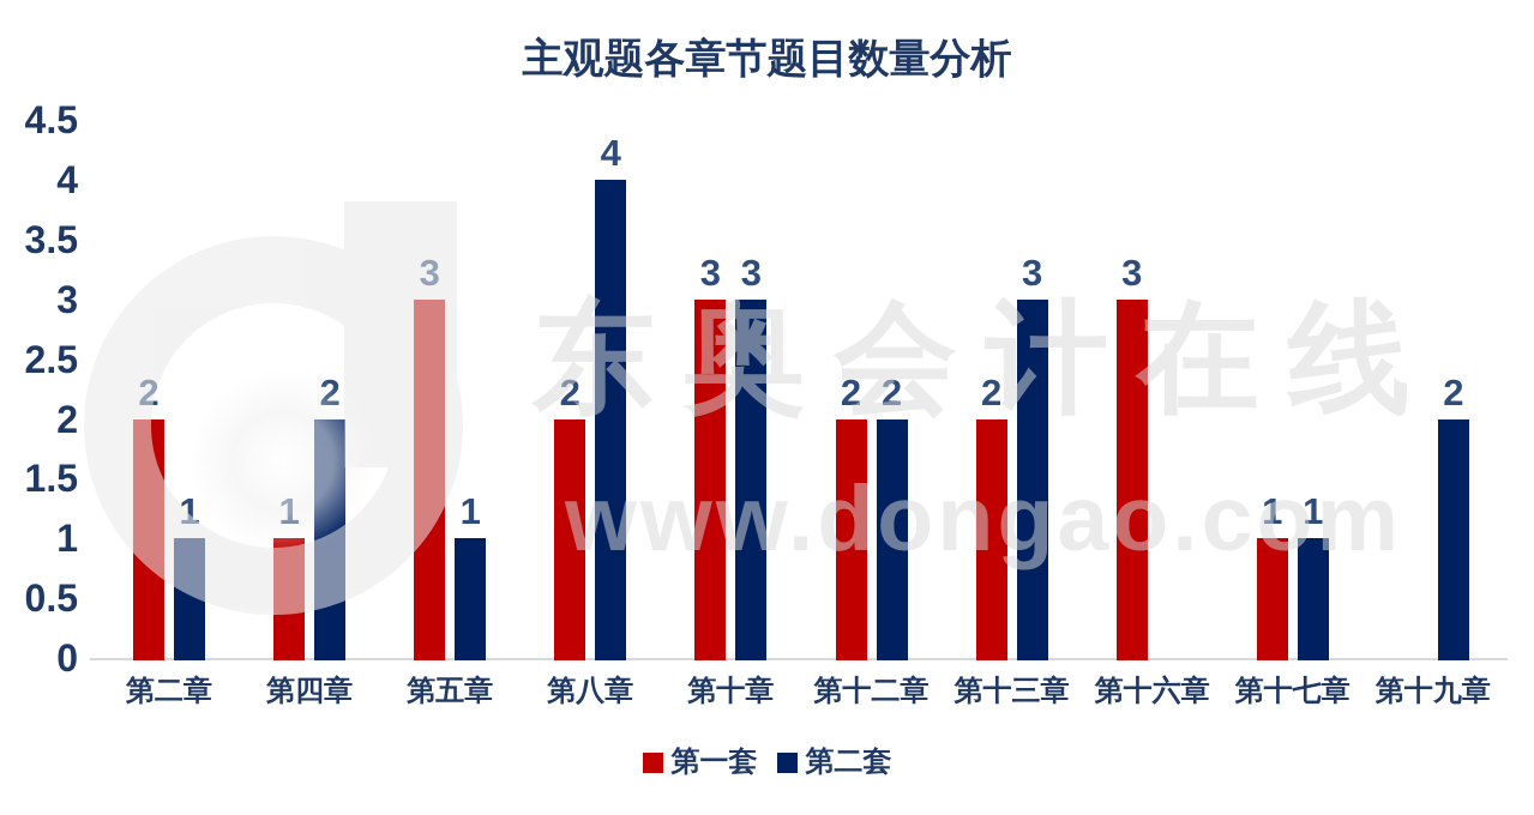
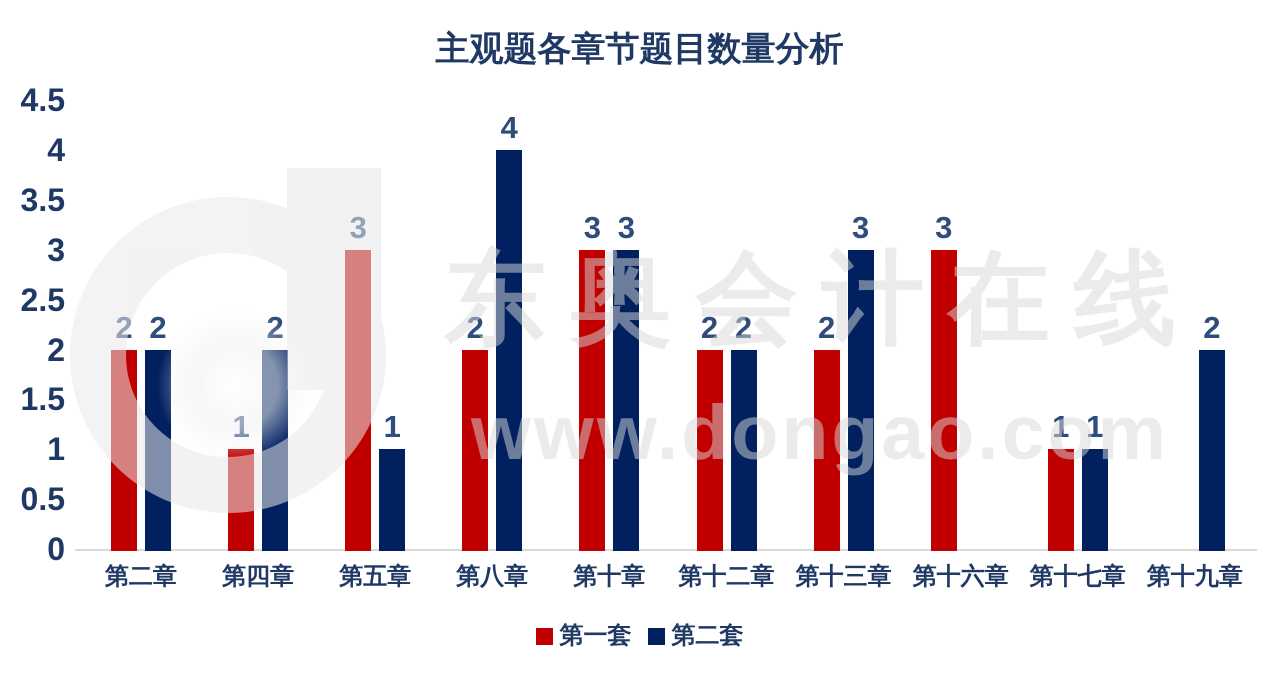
第二套/第二章: 1 -> 2
